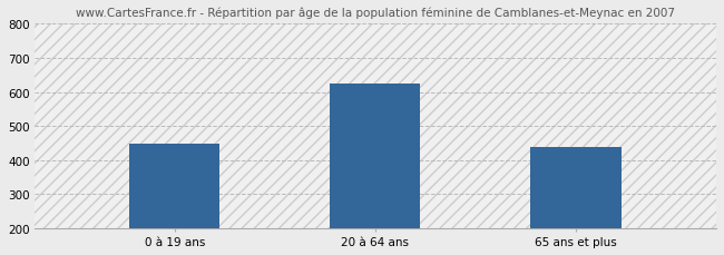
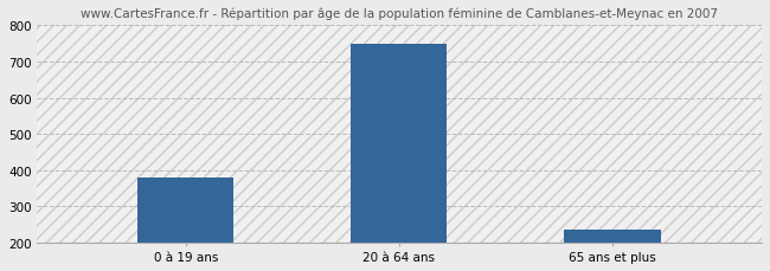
0 à 19 ans: 450 -> 380
20 à 64 ans: 625 -> 750
65 ans et plus: 440 -> 235
